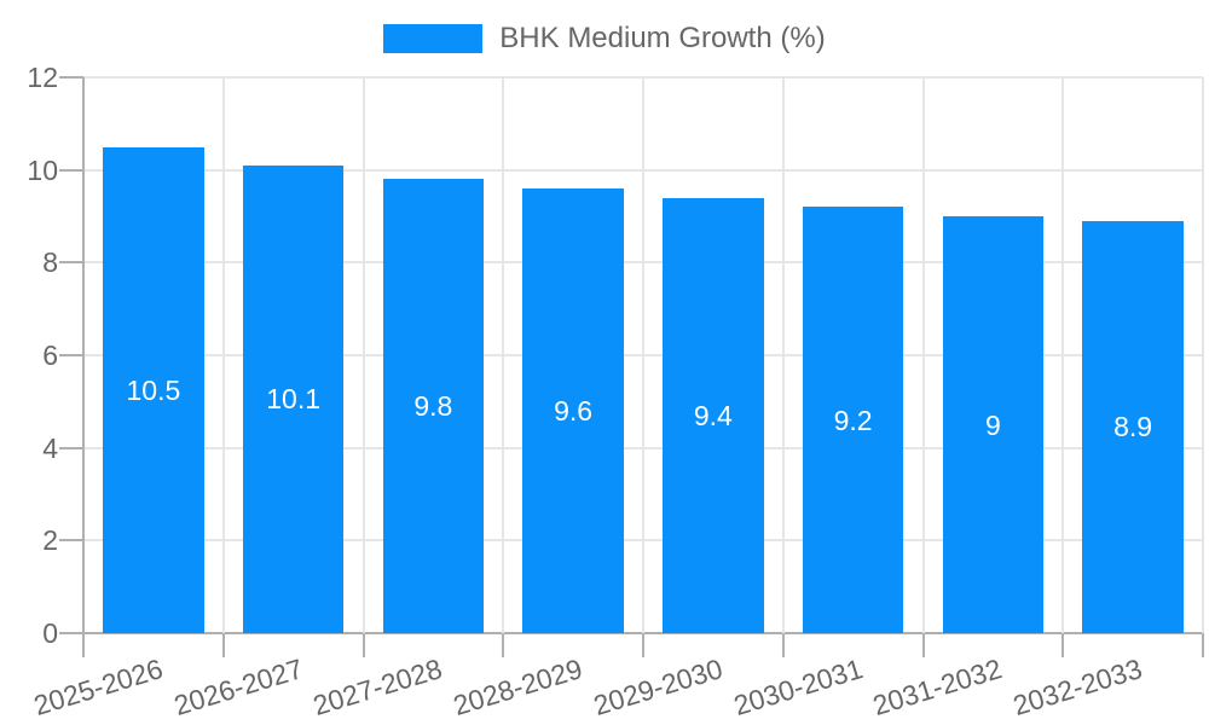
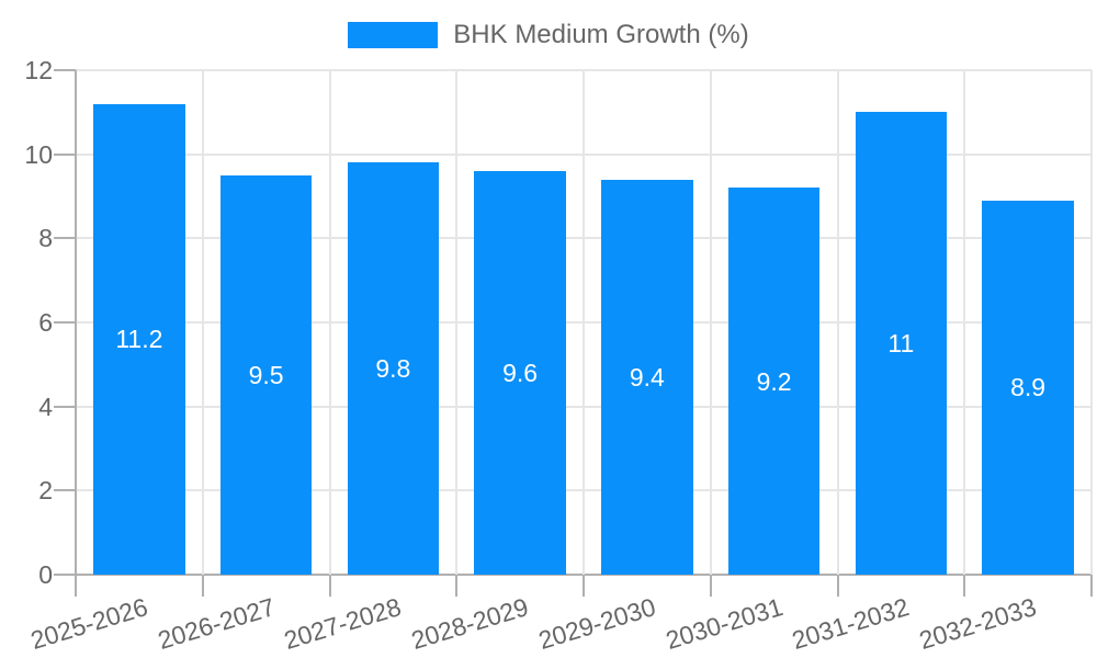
2025-2026: 10.5 -> 11.2
2026-2027: 10.1 -> 9.5
2031-2032: 9 -> 11
